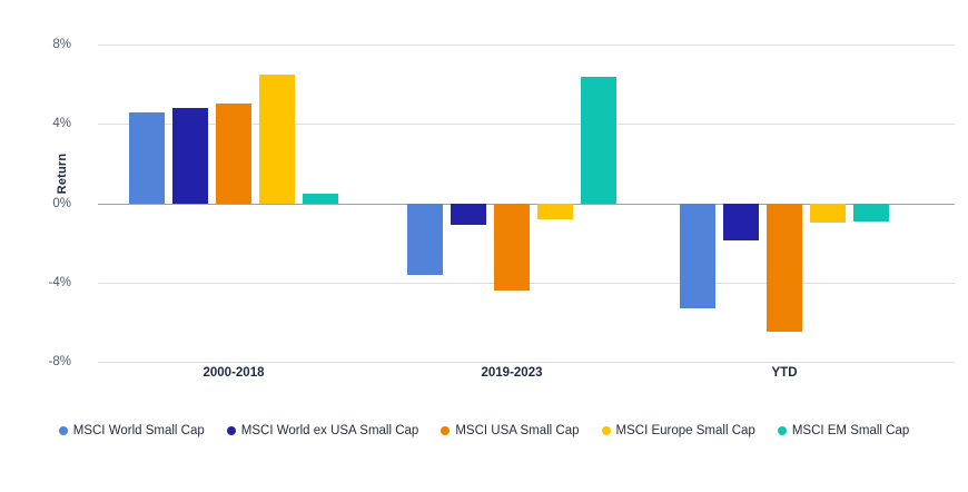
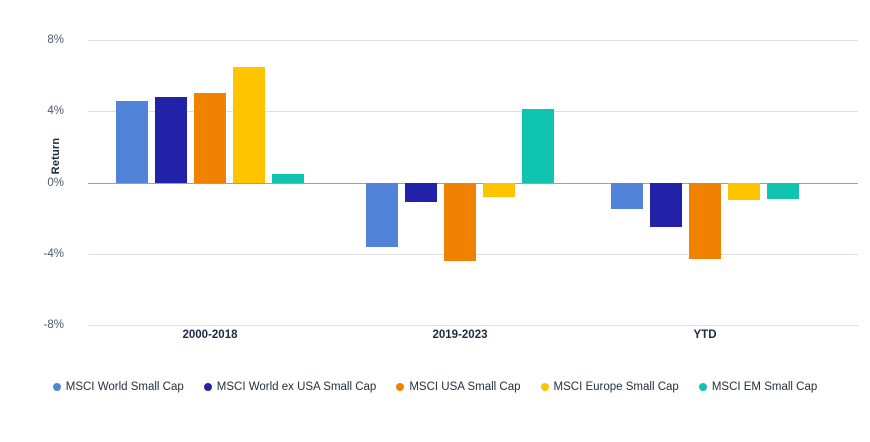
MSCI EM Small Cap/2019-2023: 6.4% -> 4.1%
MSCI World Small Cap/YTD: -5.3% -> -1.5%
MSCI World ex USA Small Cap/YTD: -1.9% -> -2.5%
MSCI USA Small Cap/YTD: -6.5% -> -4.3%
